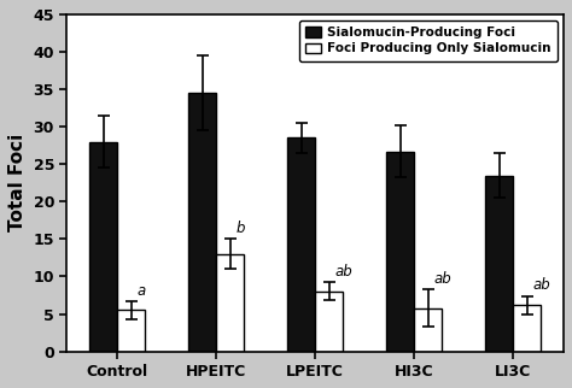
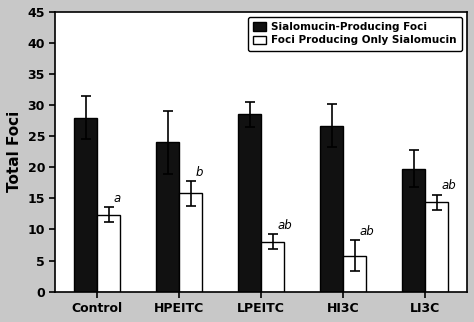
Foci Producing Only Sialomucin/Control: 5.5 -> 12.4
Sialomucin-Producing Foci/HPEITC: 34.5 -> 24.0
Foci Producing Only Sialomucin/HPEITC: 13.0 -> 15.8
Sialomucin-Producing Foci/LI3C: 23.5 -> 19.8
Foci Producing Only Sialomucin/LI3C: 6.2 -> 14.4
